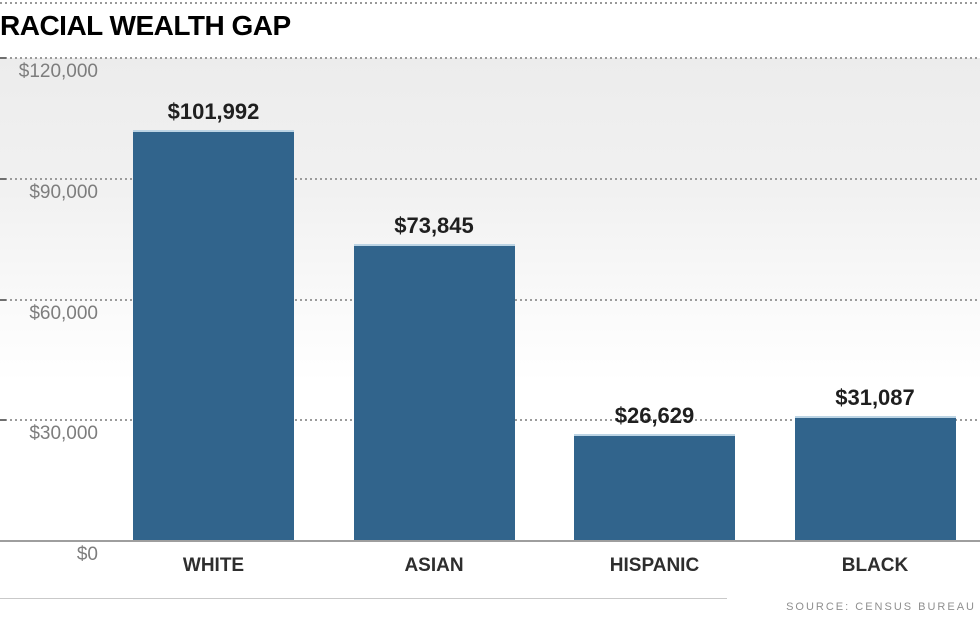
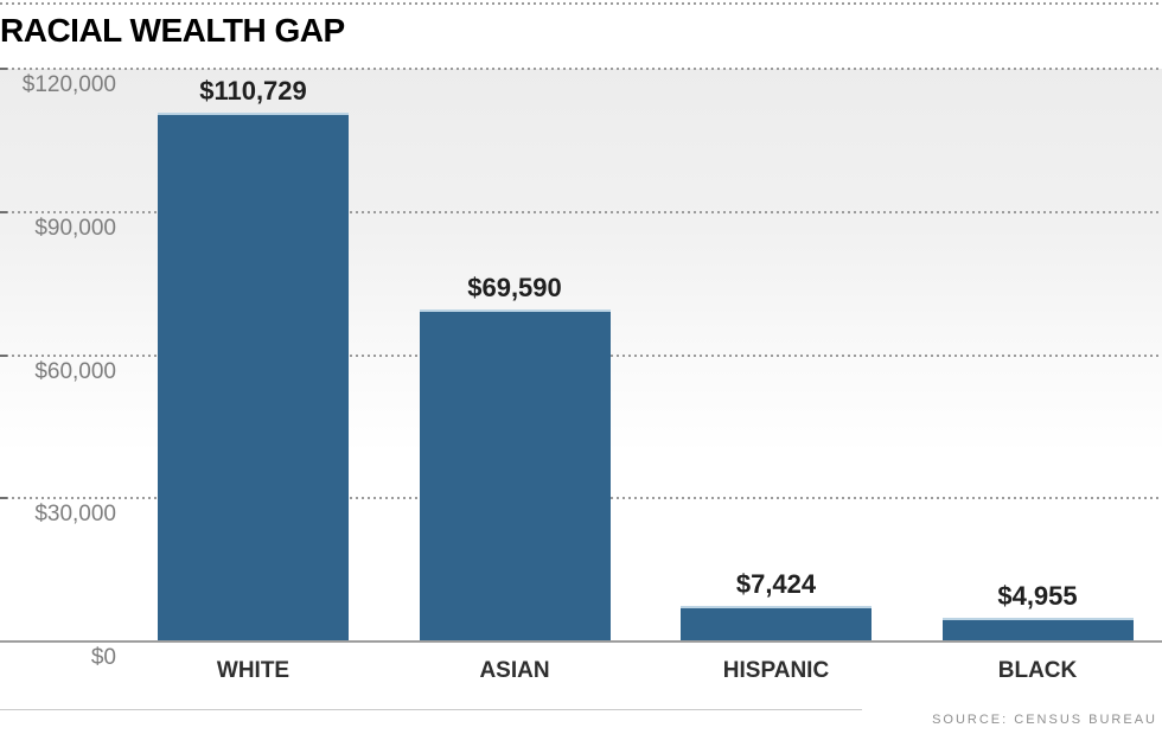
WHITE: $101,992 -> $110,729
ASIAN: $73,845 -> $69,590
HISPANIC: $26,629 -> $7,424
BLACK: $31,087 -> $4,955
